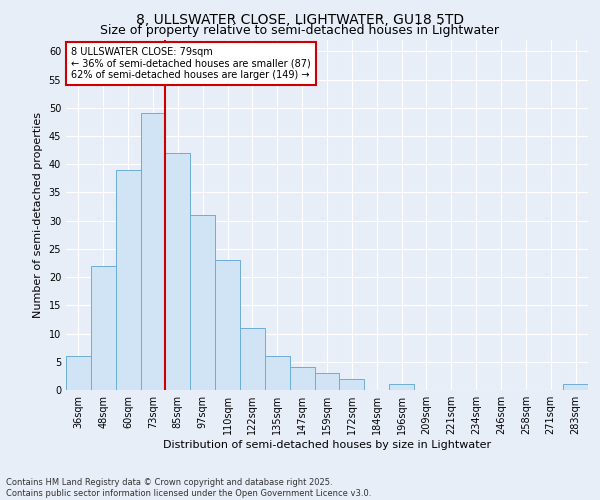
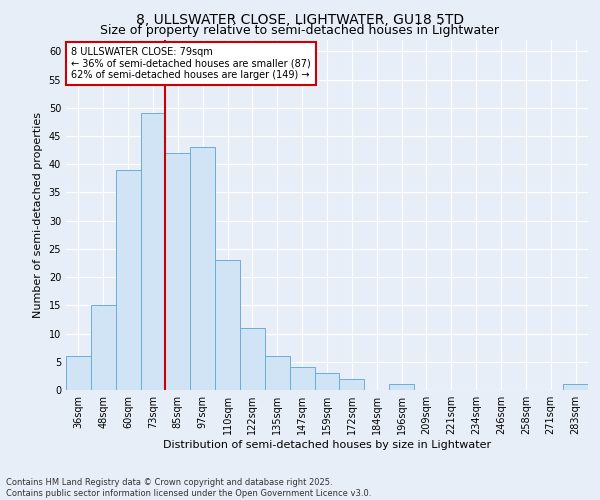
48sqm: 22 -> 15
97sqm: 31 -> 43
